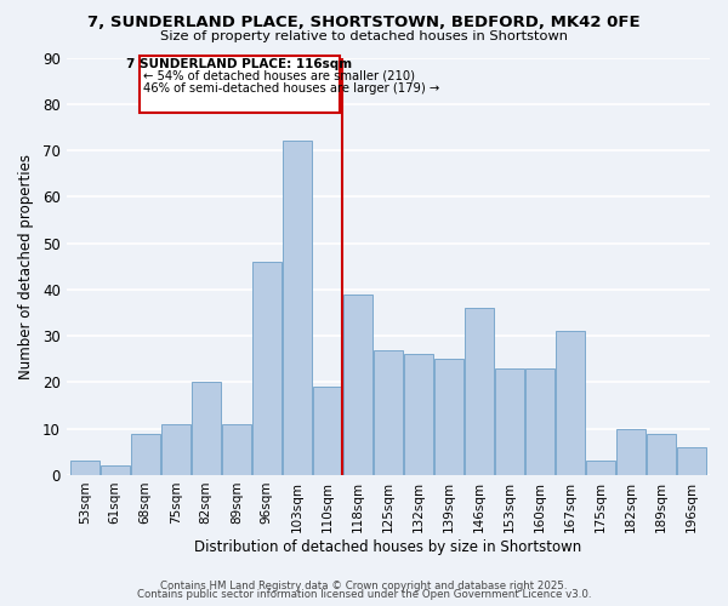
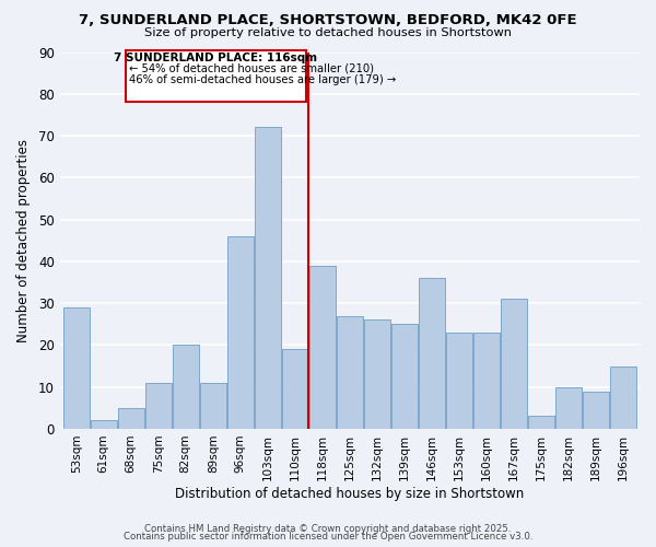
53sqm: 3 -> 29
68sqm: 9 -> 5
196sqm: 6 -> 15
